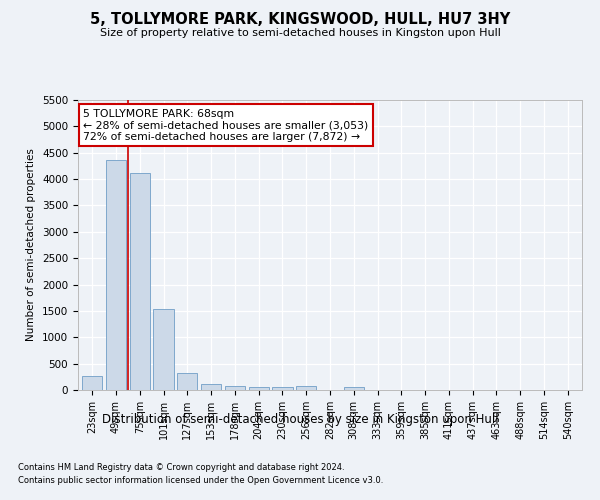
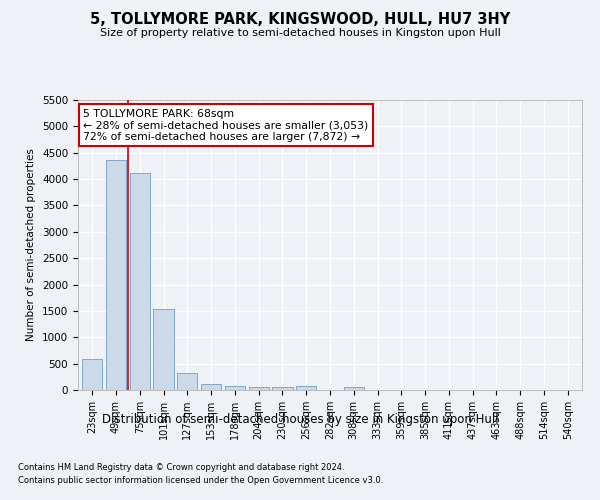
23sqm: 270 -> 580
